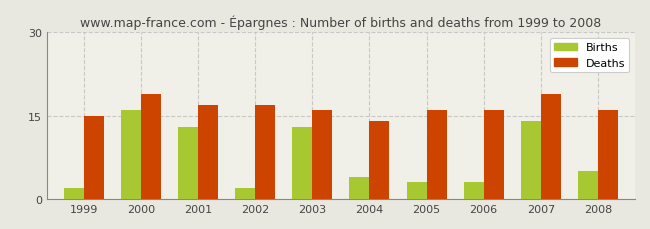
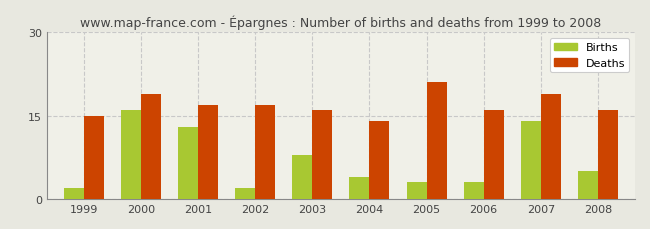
Births/2003: 13 -> 8
Deaths/2005: 16 -> 21
